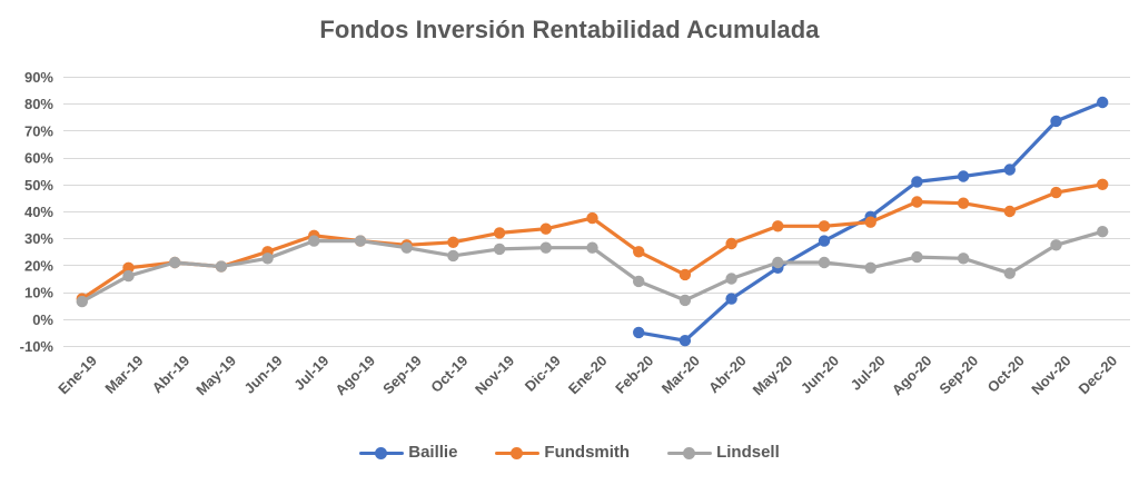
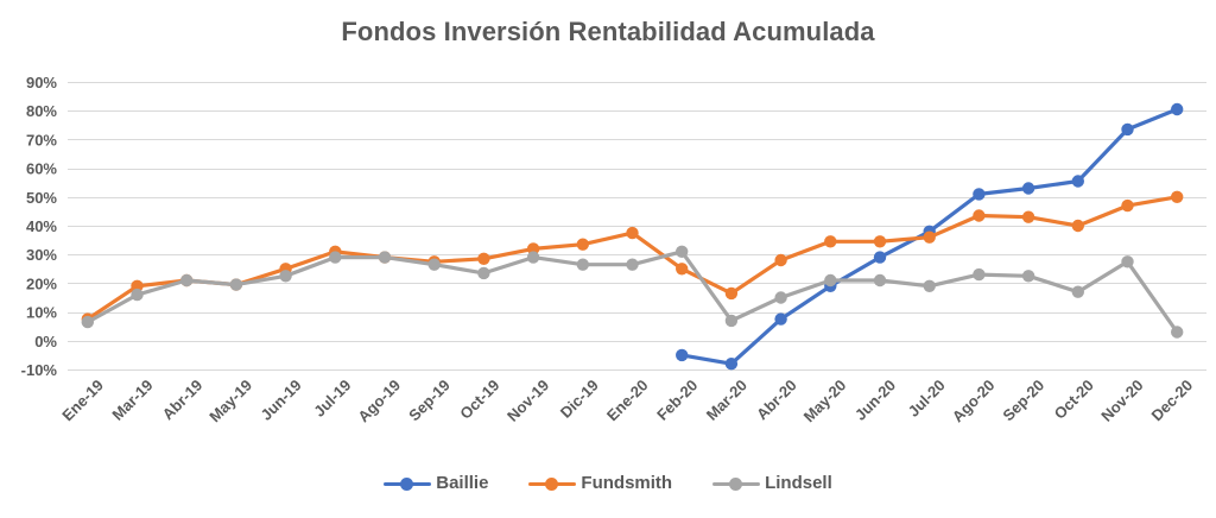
Lindsell/Nov-19: 26% -> 29%
Lindsell/Feb-20: 14% -> 31%
Lindsell/Dec-20: 32% -> 3%
